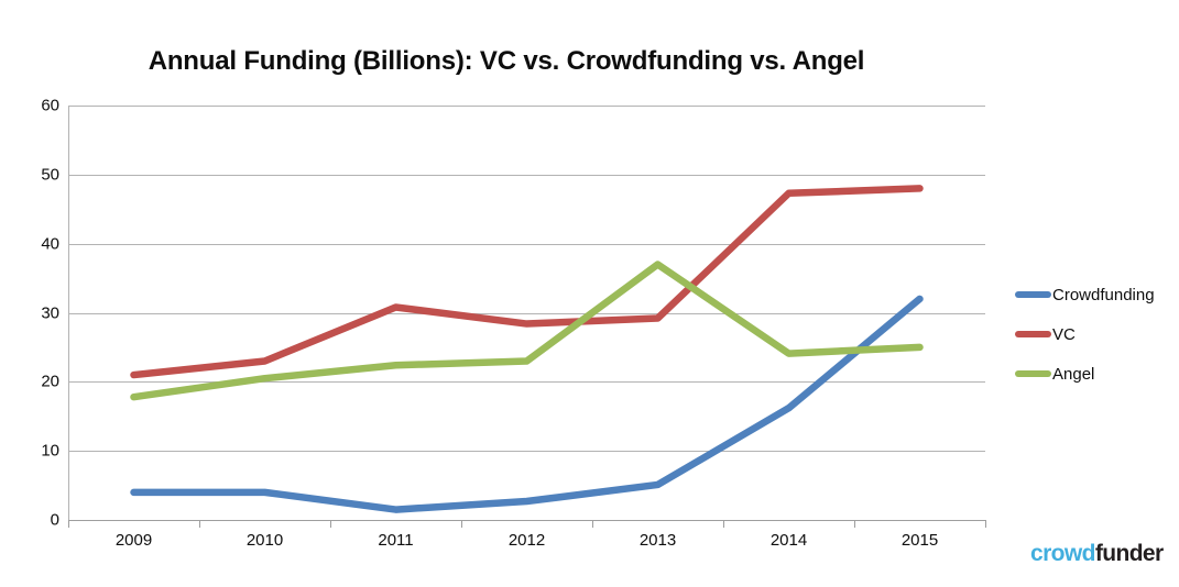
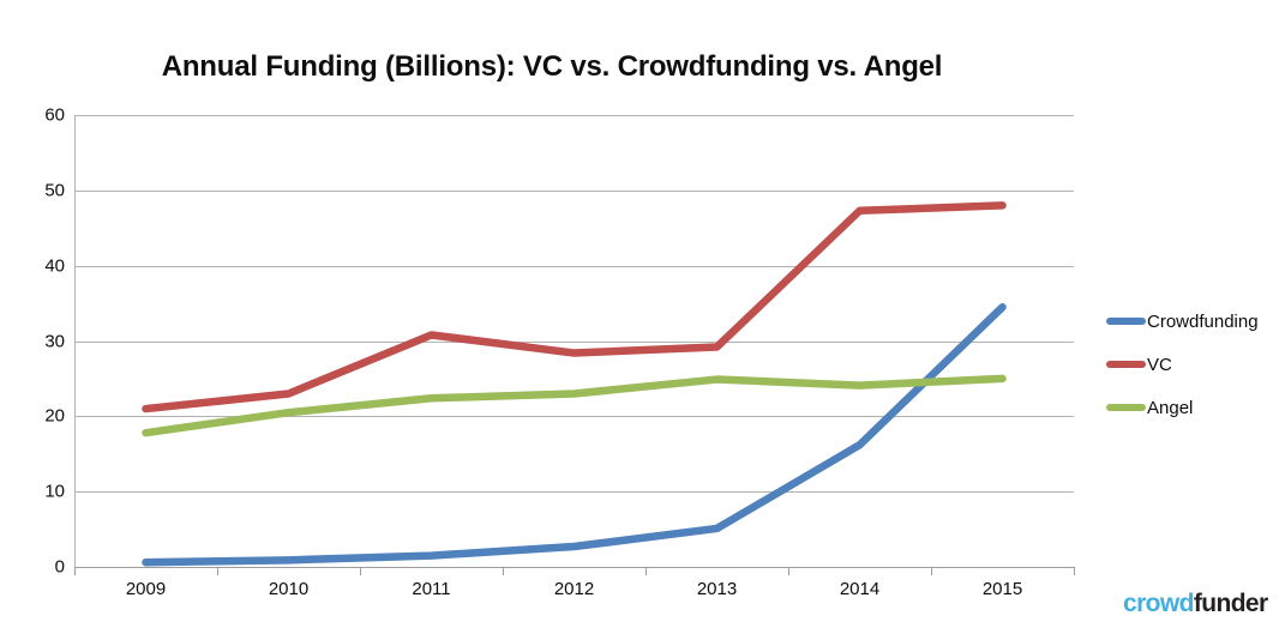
Crowdfunding/2009: 4 -> 1
Crowdfunding/2010: 4 -> 1
Angel/2013: 37 -> 25
Crowdfunding/2015: 32 -> 34
